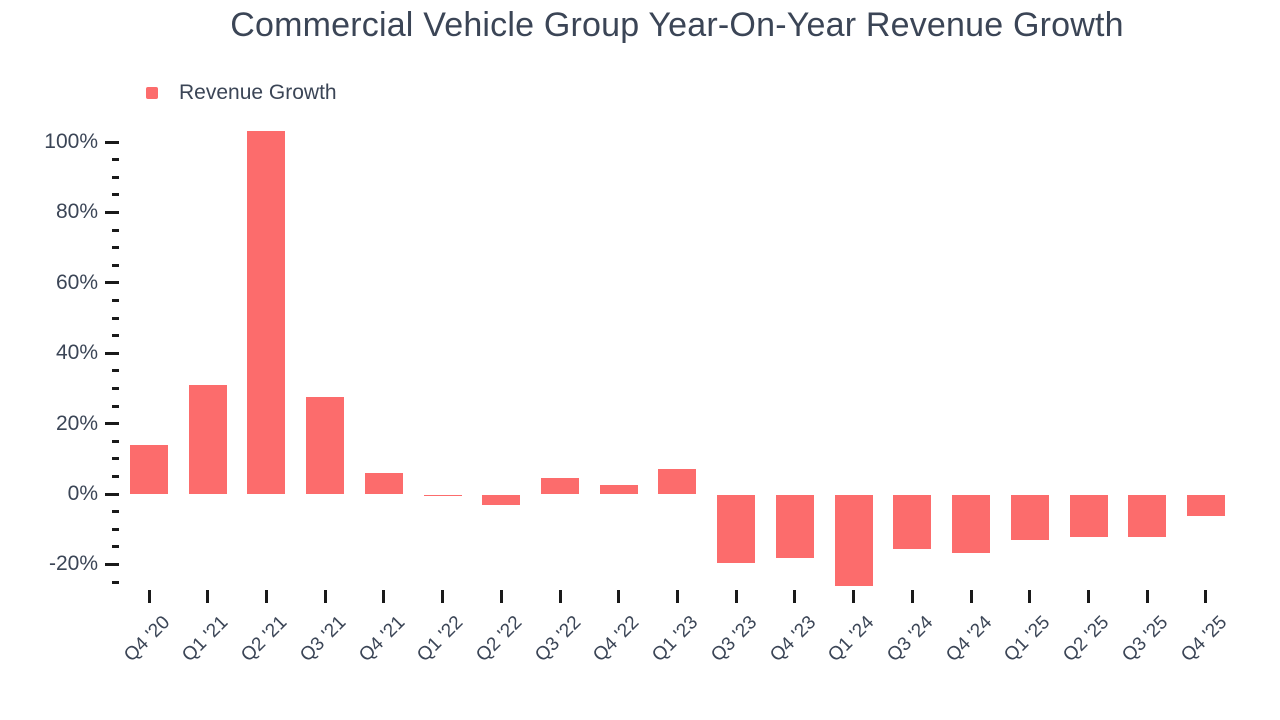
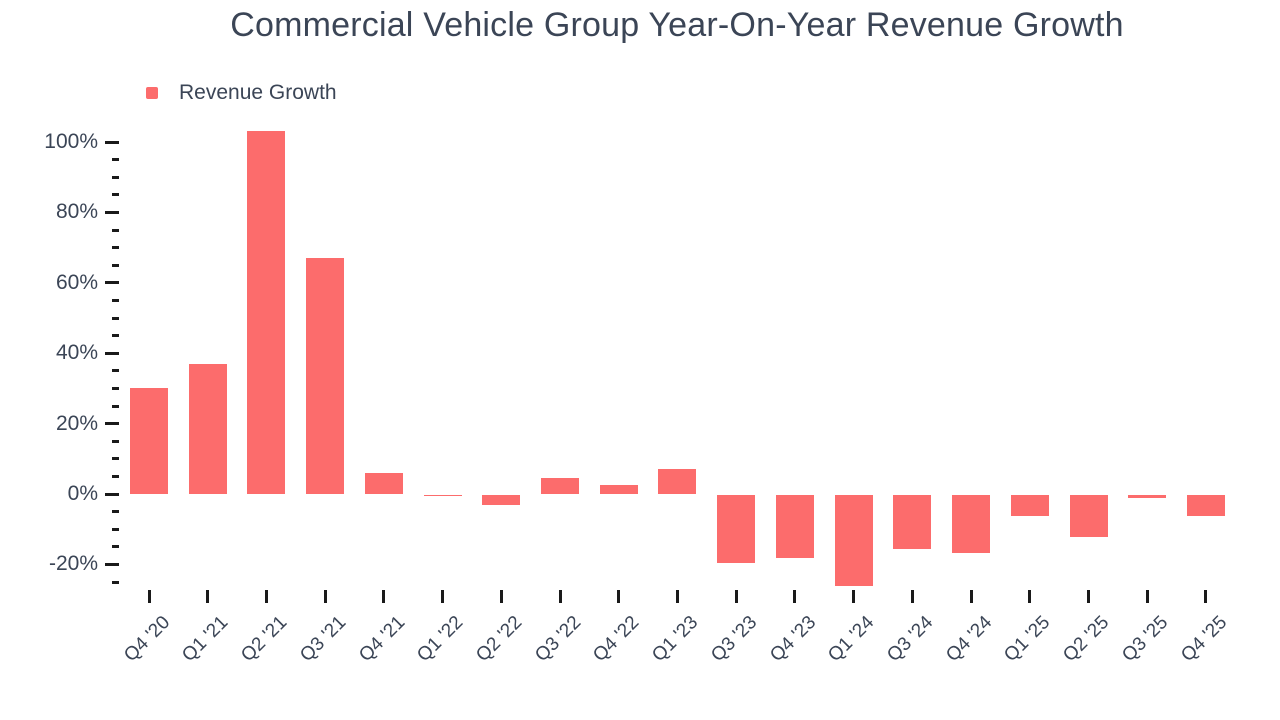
Q4 '20: 14% -> 30%
Q1 '21: 31% -> 37%
Q3 '21: 28% -> 67%
Q1 '25: -13% -> -6%
Q3 '25: -12% -> -1%
